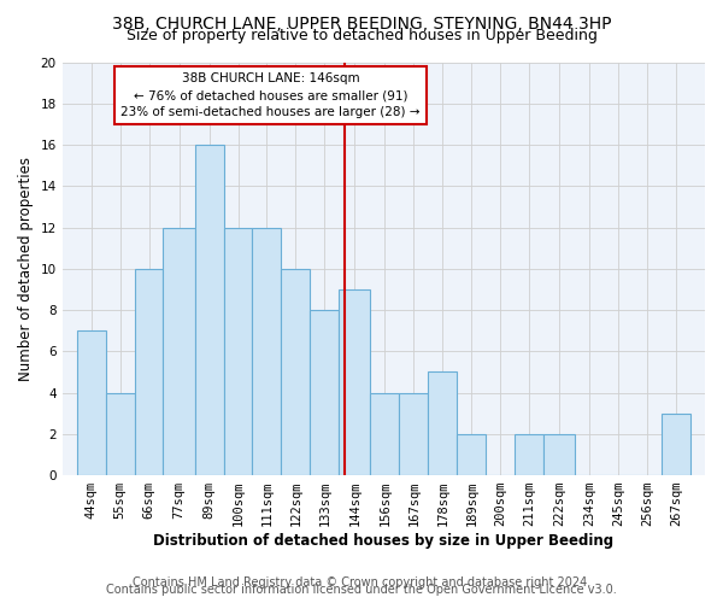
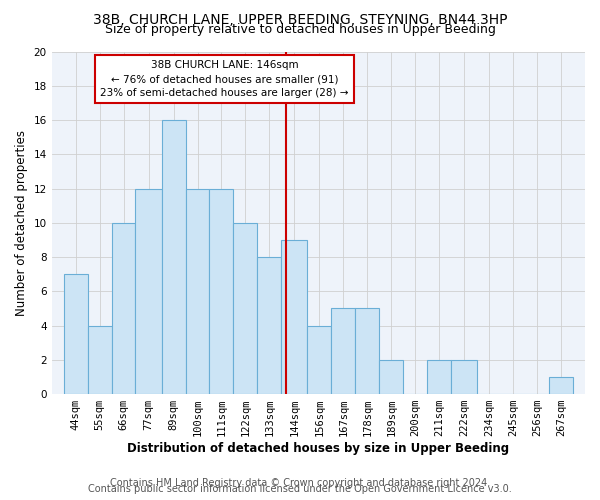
167sqm: 4 -> 5
267sqm: 3 -> 1
